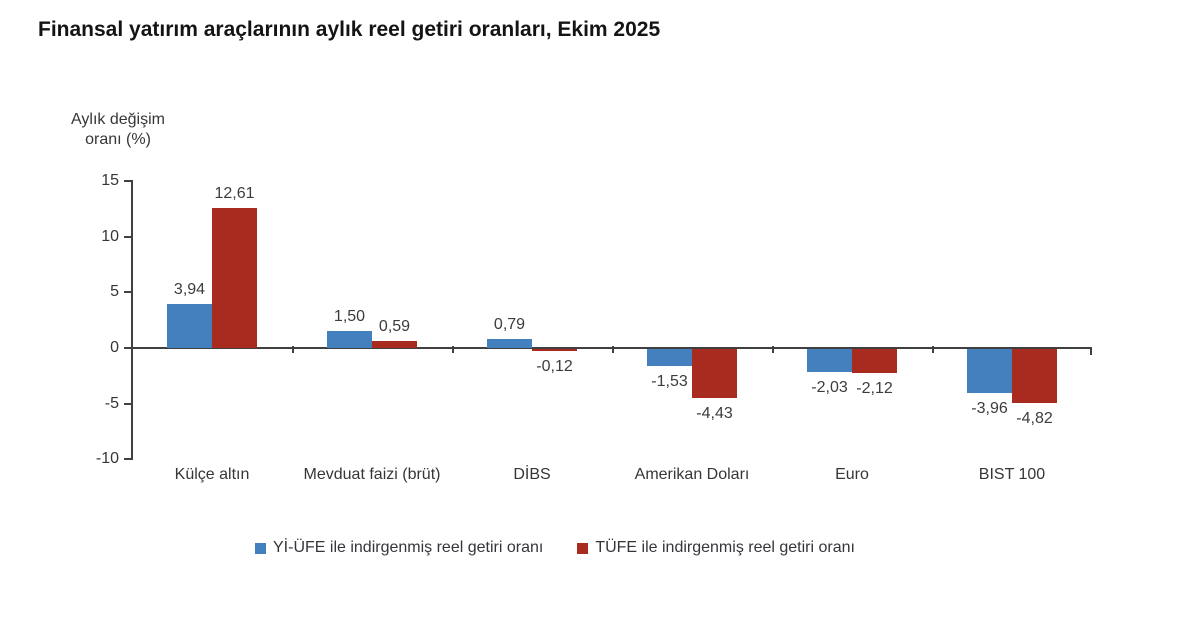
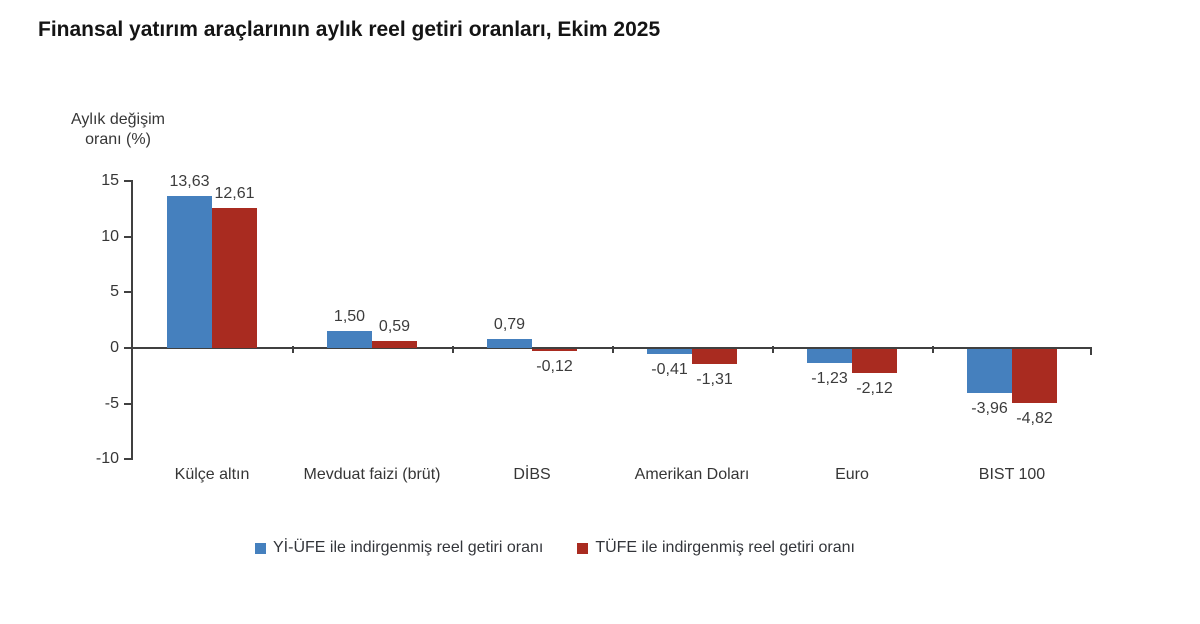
Yİ-ÜFE ile indirgenmiş reel getiri oranı/Külçe altın: 3,94 -> 13,63
Yİ-ÜFE ile indirgenmiş reel getiri oranı/Amerikan Doları: -1,53 -> -0,41
TÜFE ile indirgenmiş reel getiri oranı/Amerikan Doları: -4,43 -> -1,31
Yİ-ÜFE ile indirgenmiş reel getiri oranı/Euro: -2,03 -> -1,23
